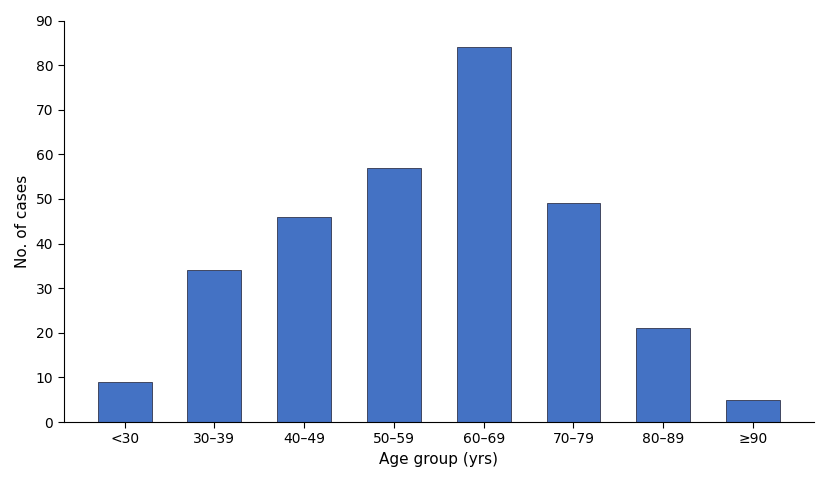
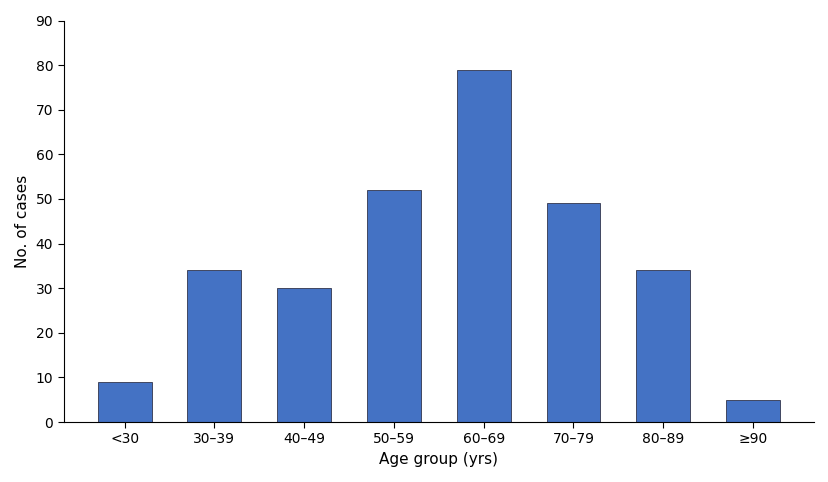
40–49: 46 -> 30
50–59: 57 -> 52
60–69: 84 -> 79
80–89: 21 -> 34
